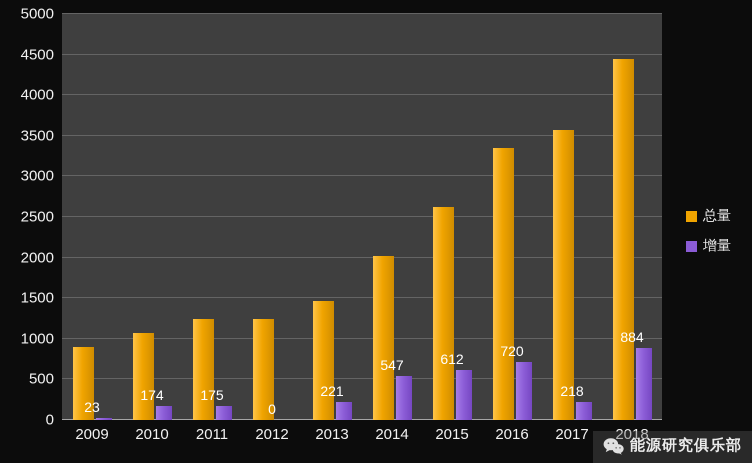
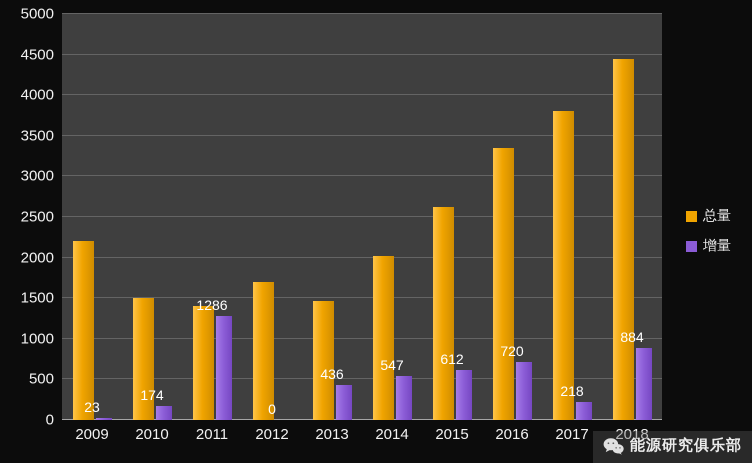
总量/2009: 900 -> 2200
总量/2010: 1100 -> 1500
总量/2011: 1200 -> 1400
增量/2011: 175 -> 1286
总量/2012: 1200 -> 1700
增量/2013: 221 -> 436
总量/2017: 3600 -> 3800
